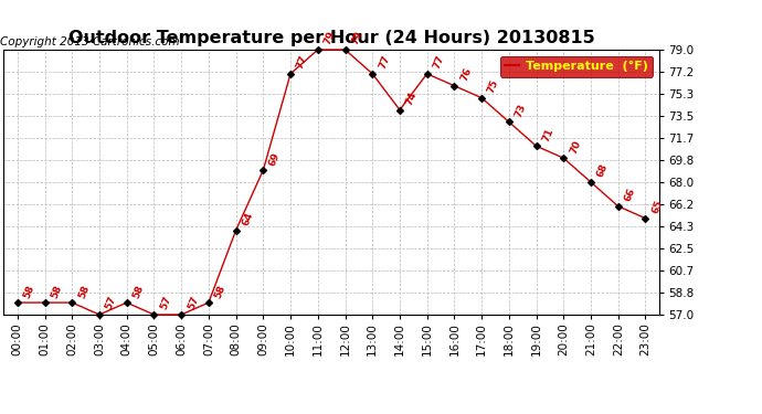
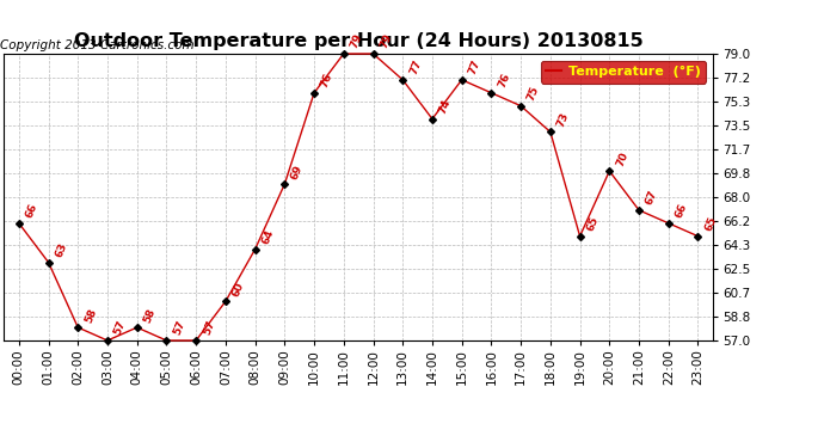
00:00: 58 -> 66
01:00: 58 -> 63
07:00: 58 -> 60
10:00: 77 -> 76
19:00: 71 -> 65
21:00: 68 -> 67
